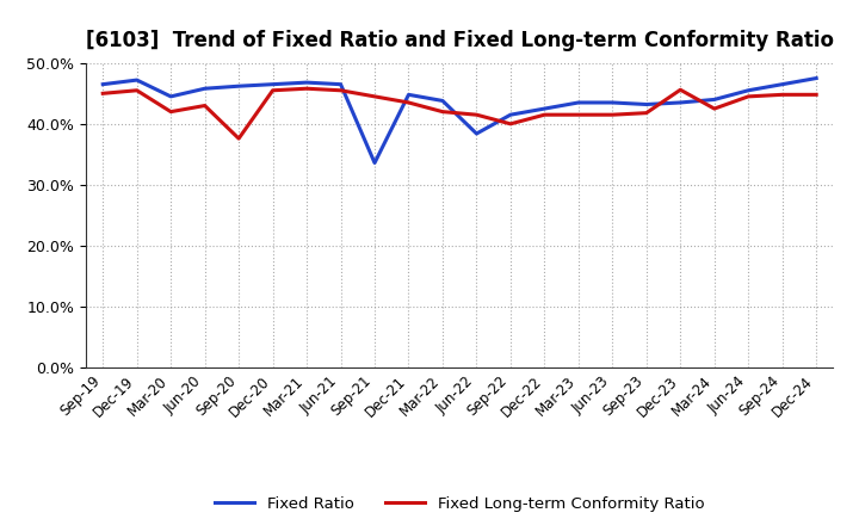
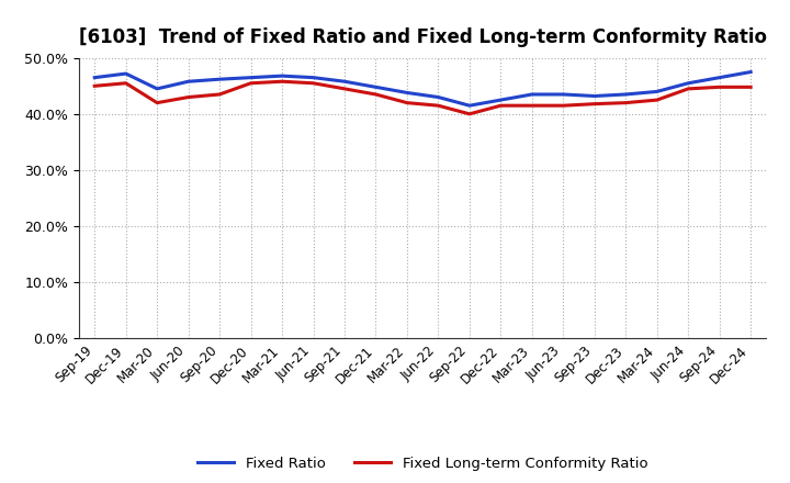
Fixed Long-term Conformity Ratio/Sep-20: 37.6% -> 43.5%
Fixed Ratio/Sep-21: 33.6% -> 45.8%
Fixed Ratio/Jun-22: 38.4% -> 43.0%
Fixed Long-term Conformity Ratio/Dec-23: 45.6% -> 42.0%
